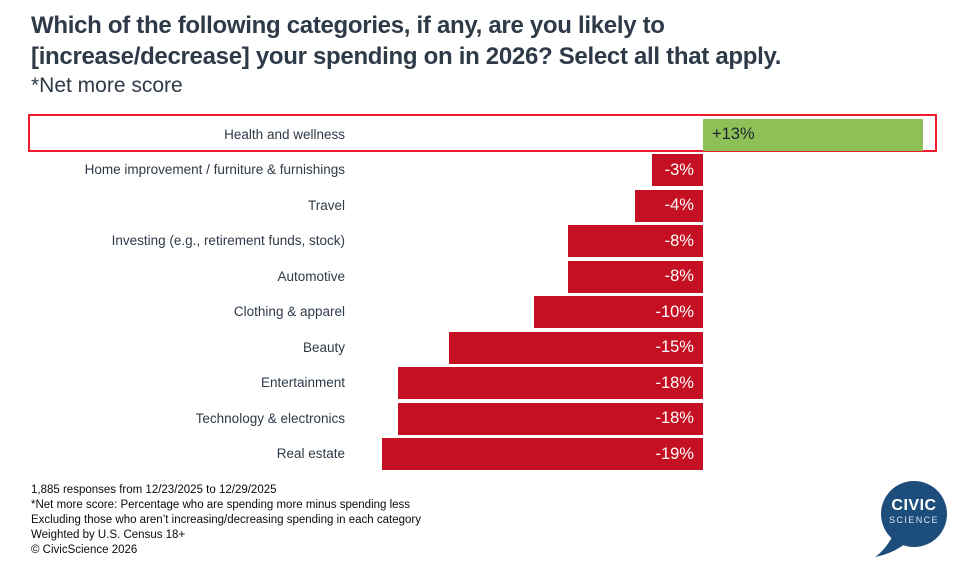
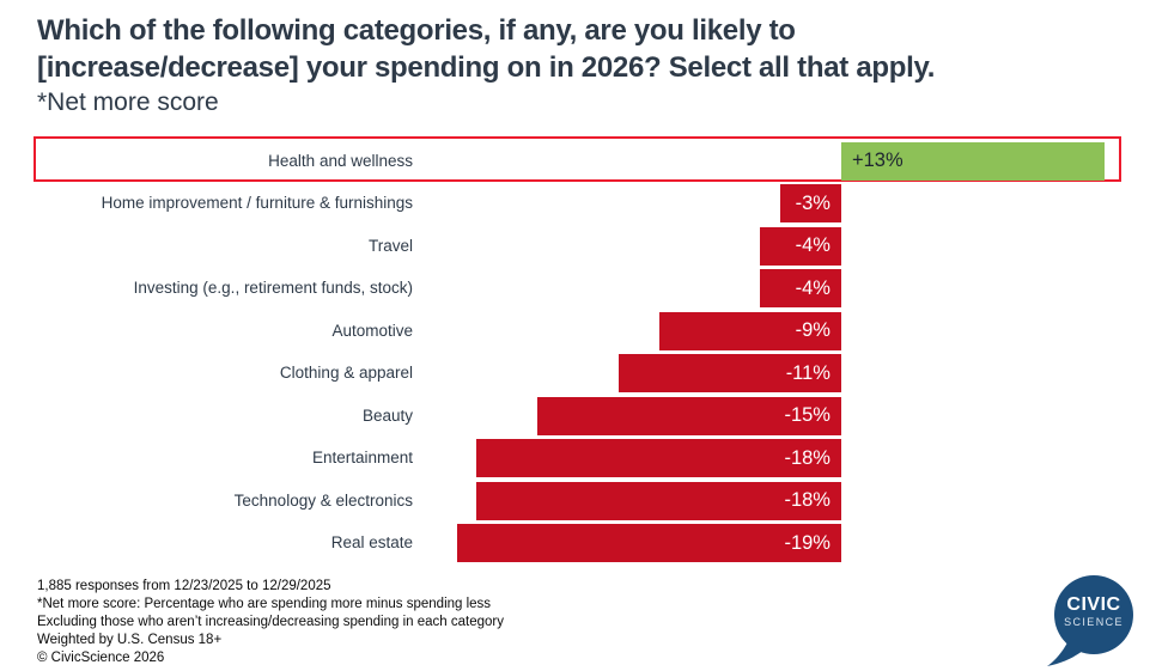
Investing (e.g., retirement funds, stock): -8% -> -4%
Automotive: -8% -> -9%
Clothing & apparel: -10% -> -11%
